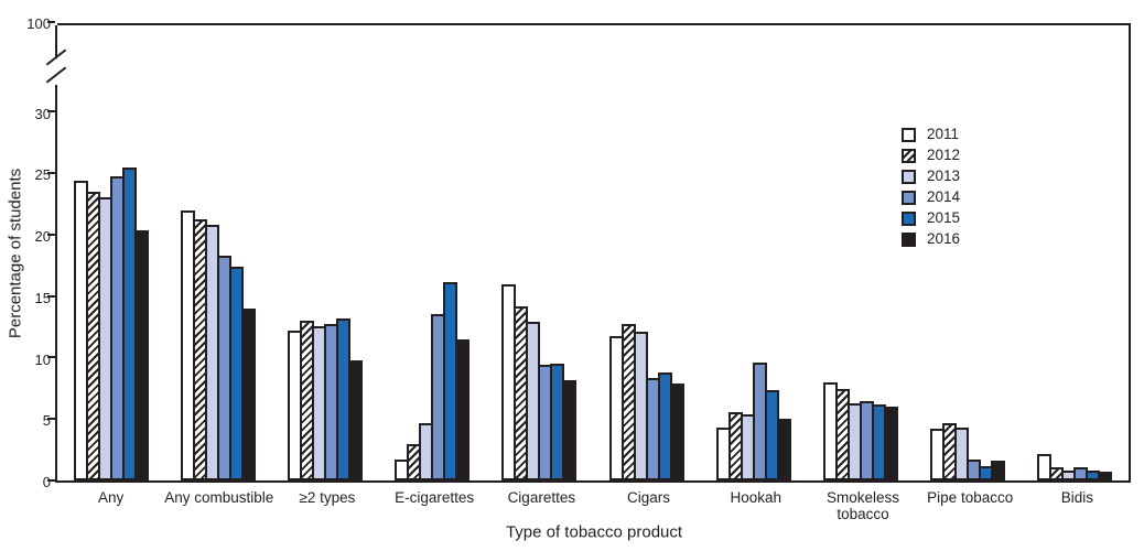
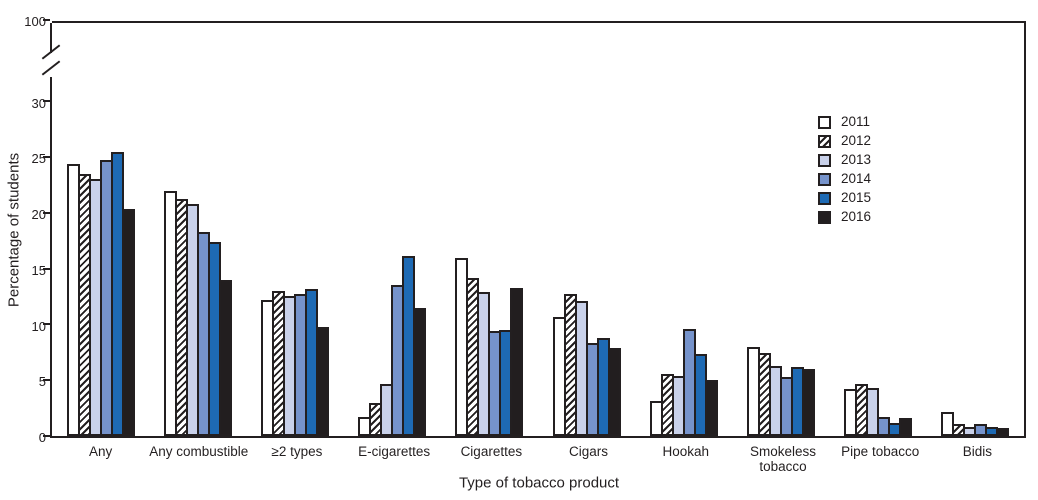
2016/Cigarettes: 8.0 -> 13.1
2011/Cigars: 11.6 -> 10.5
2011/Hookah: 4.1 -> 3.0
2014/Smokeless tobacco: 6.3 -> 5.1
